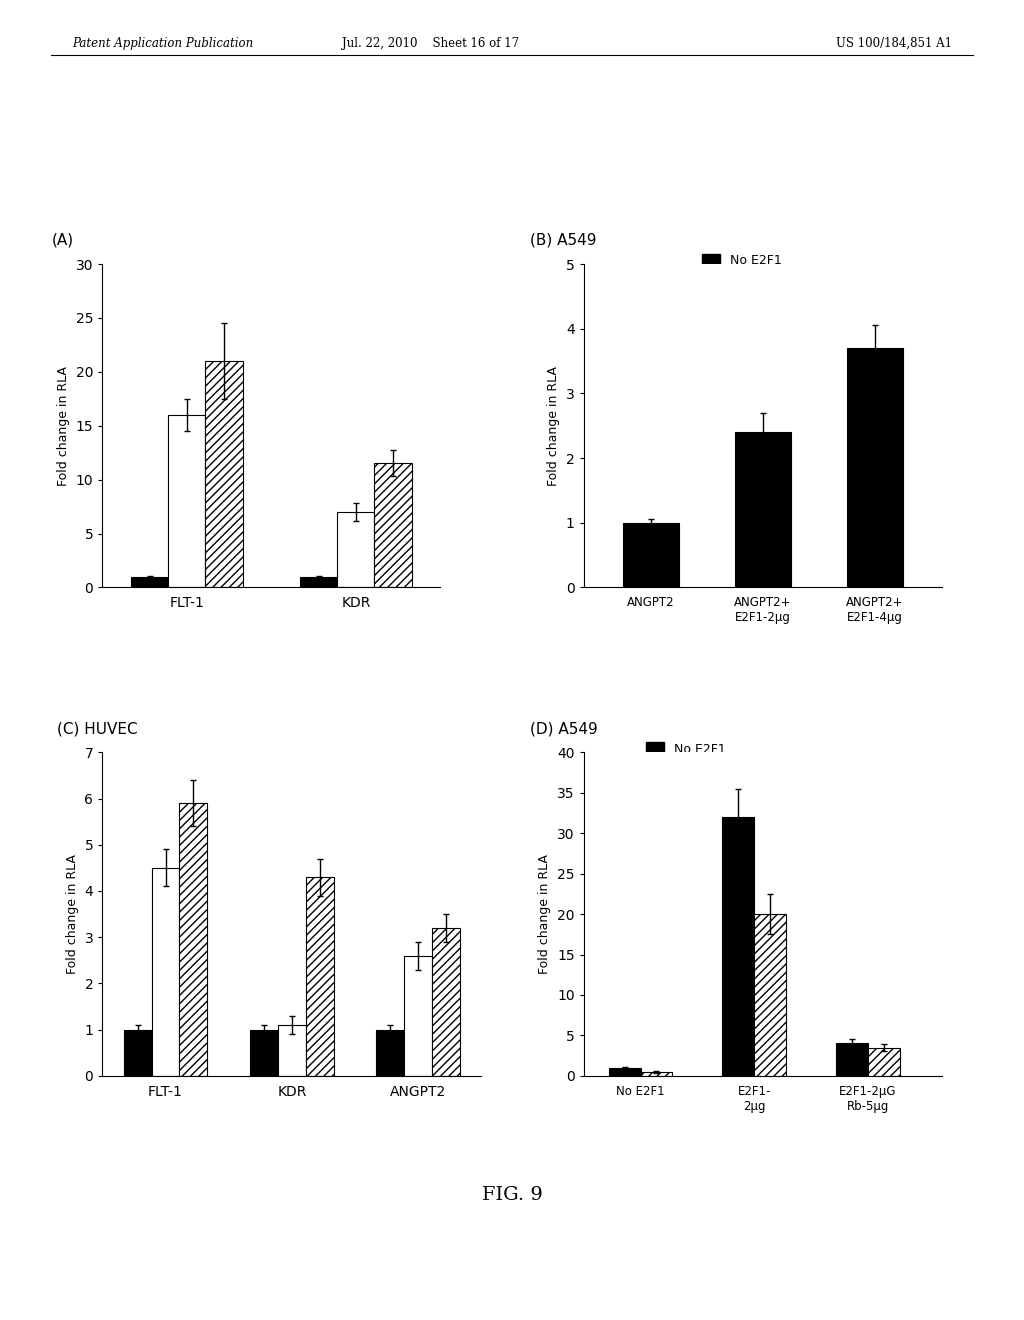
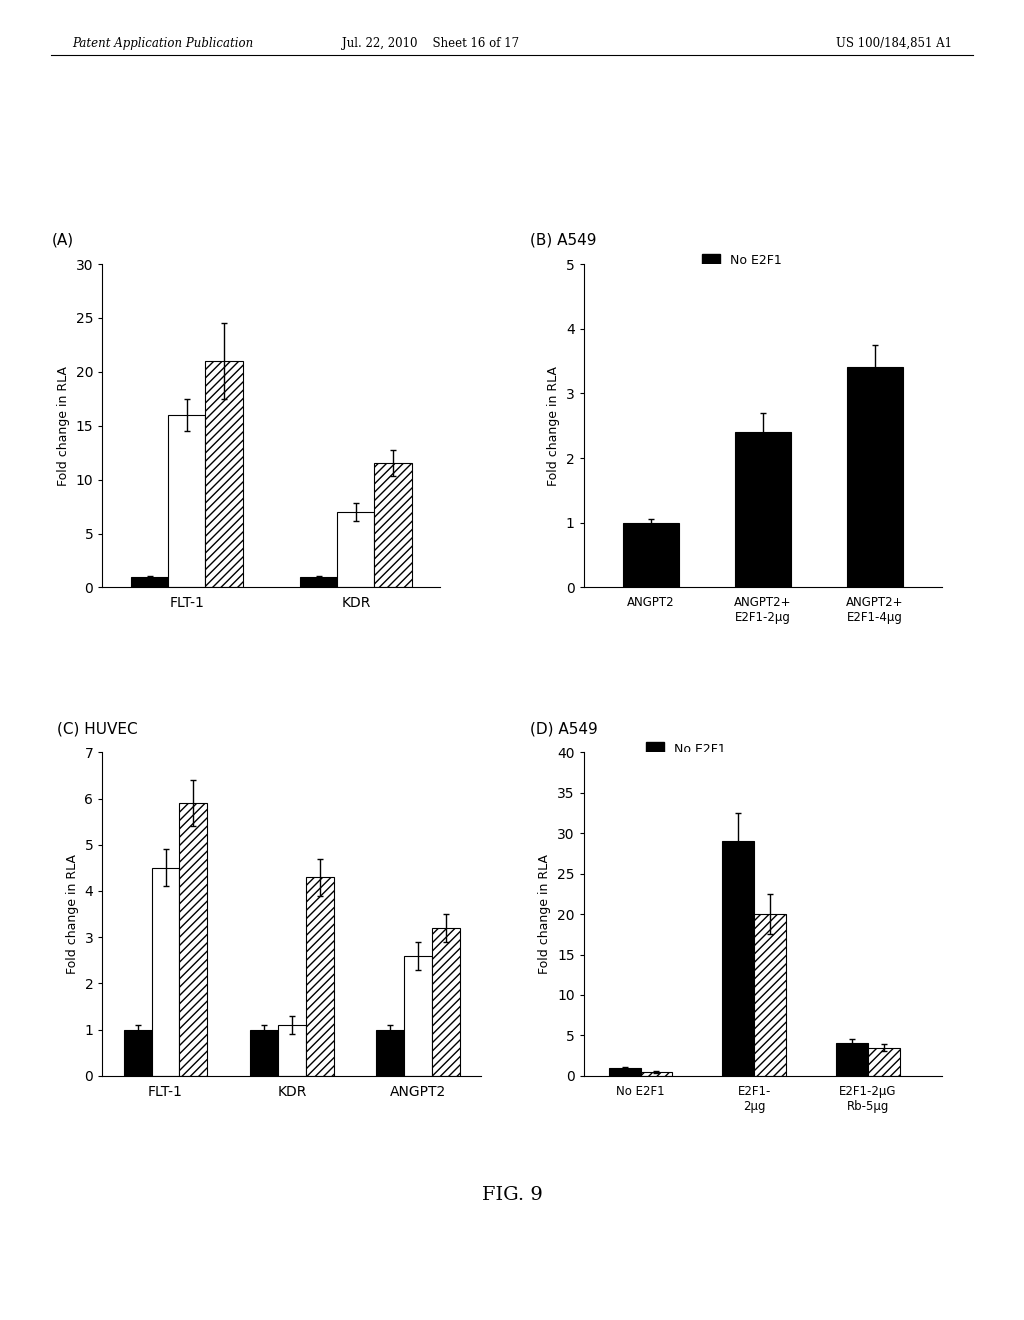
ANGPT2+ E2F1-4μg: 3.7 -> 3.4
FLT-1/E2F1- 2μg: 32 -> 29
